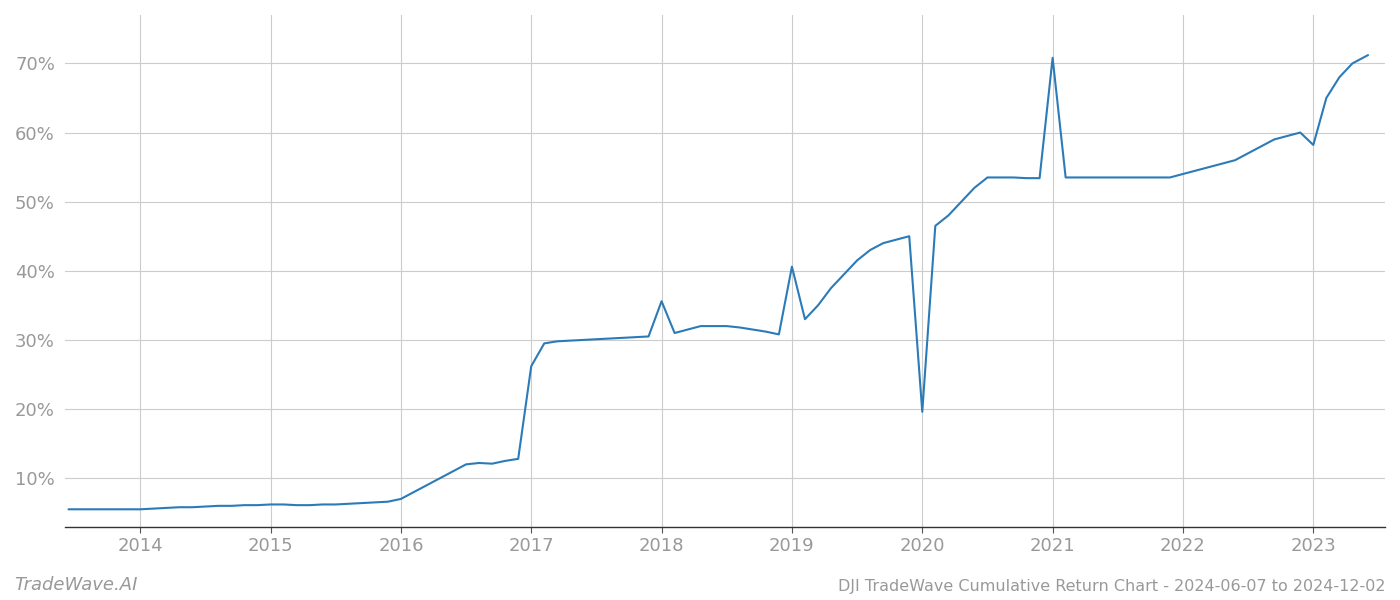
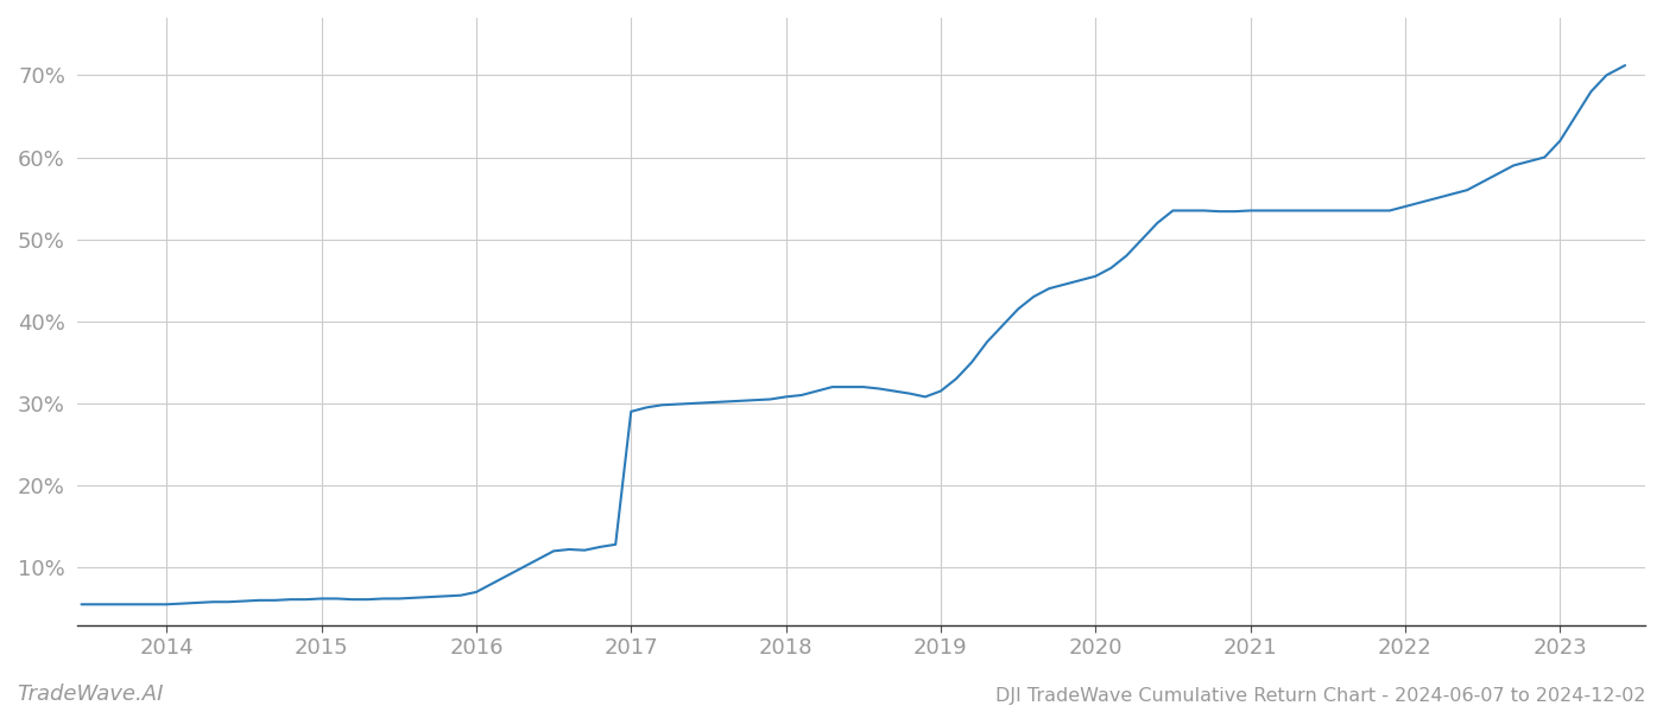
2017: 26.2% -> 29.0%
2018: 35.6% -> 30.8%
2019: 40.6% -> 31.5%
2020: 19.6% -> 45.5%
2021: 70.8% -> 53.5%
2023: 58.2% -> 62.0%
